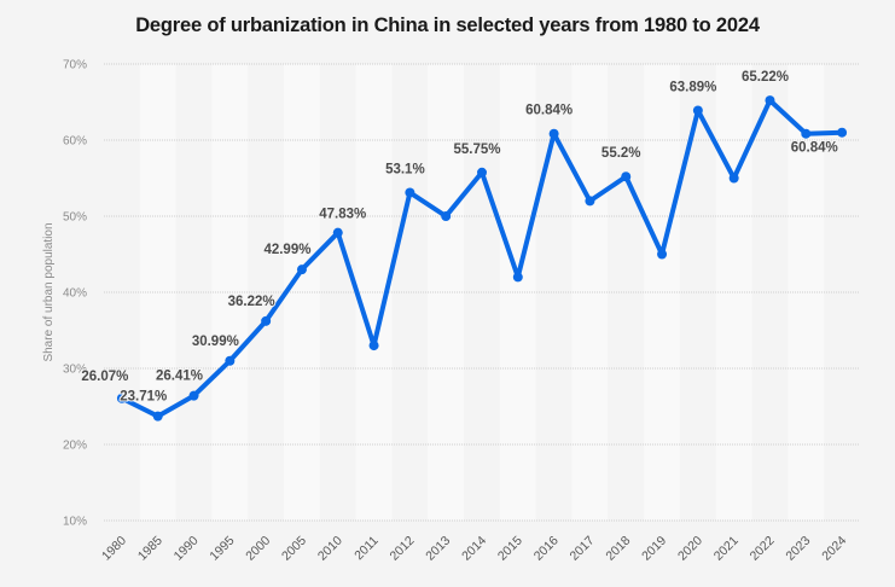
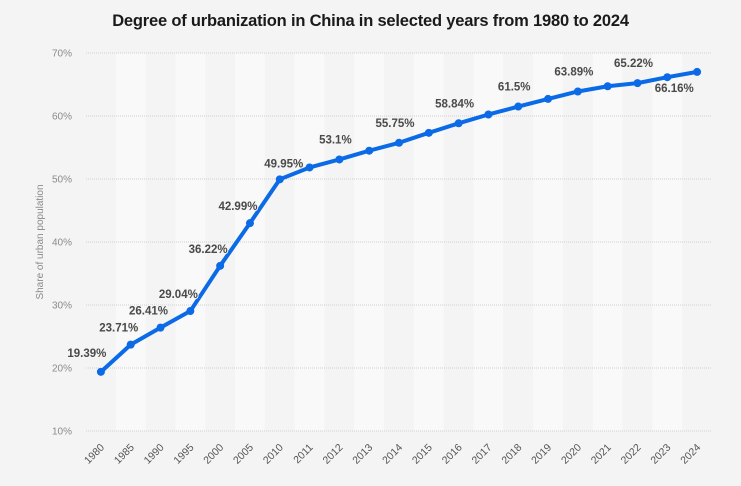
1980: 26.07% -> 19.39%
1995: 30.99% -> 29.04%
2010: 47.83% -> 49.95%
2011: 33% -> 52%
2013: 50% -> 54%
2015: 42% -> 57%
2016: 60.84% -> 58.84%
2017: 52% -> 60%
2018: 55.2% -> 61.5%
2019: 45% -> 63%
2021: 55% -> 65%
2023: 60.84% -> 66.16%
2024: 61% -> 67%
